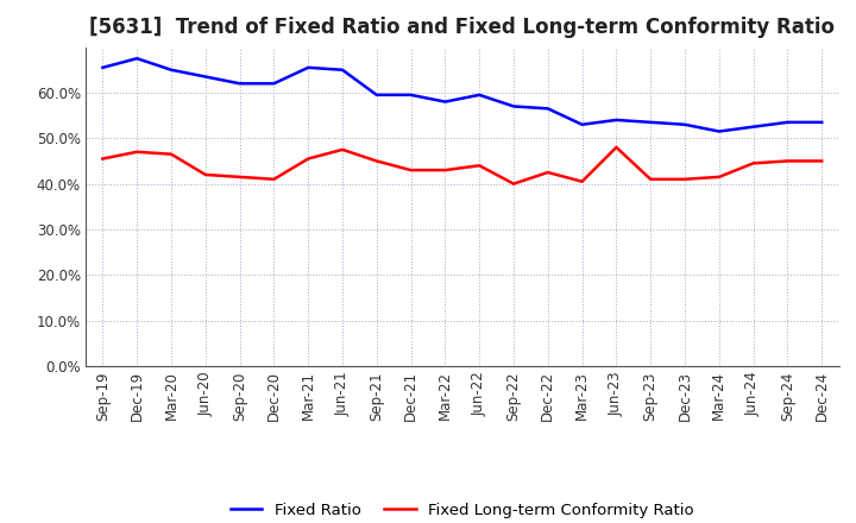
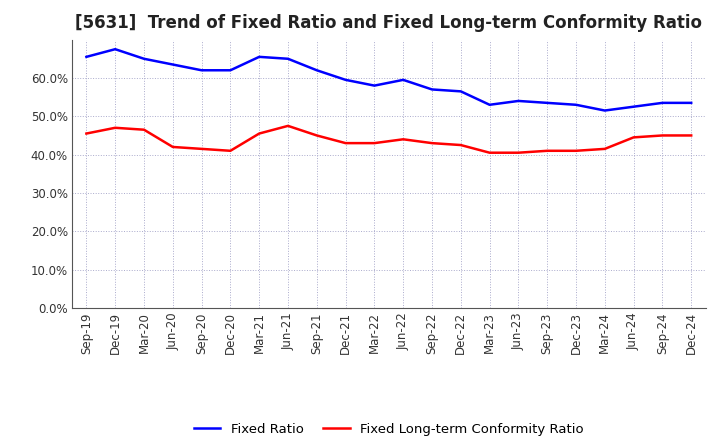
Fixed Ratio/Sep-21: 59.5% -> 62.0%
Fixed Long-term Conformity Ratio/Sep-22: 40.0% -> 43.0%
Fixed Long-term Conformity Ratio/Jun-23: 48.0% -> 40.5%
